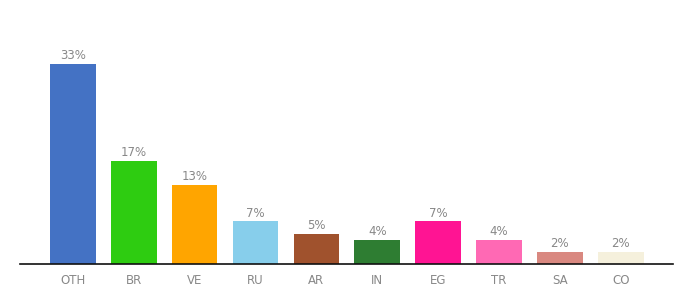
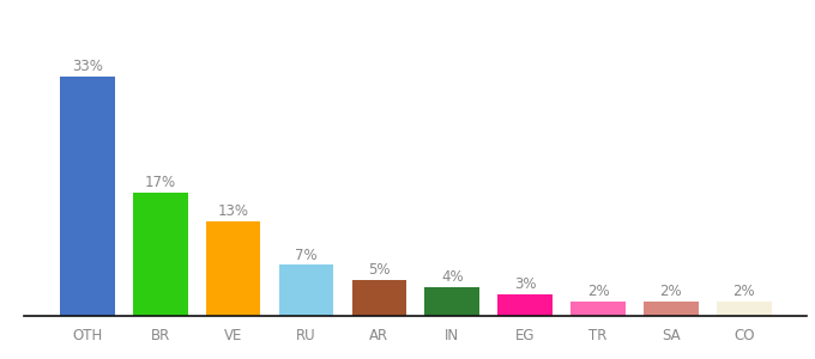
EG: 7% -> 3%
TR: 4% -> 2%
